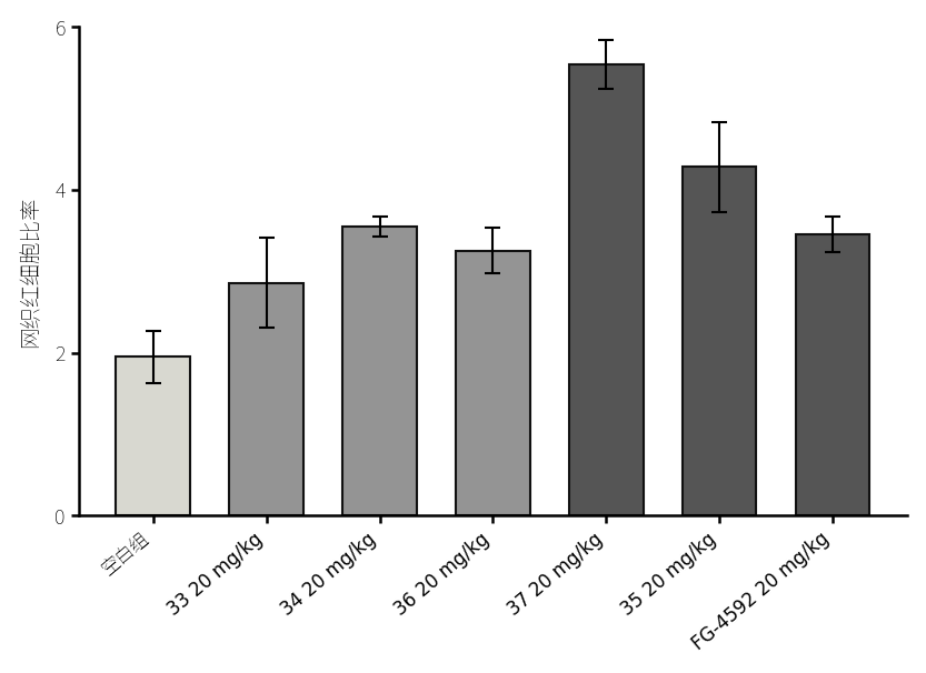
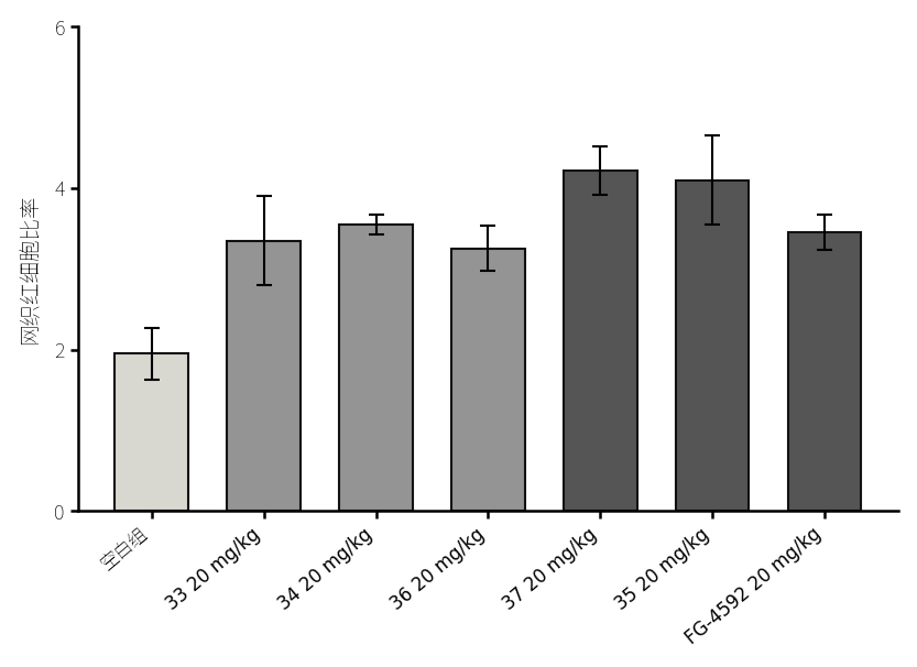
33 20 mg/kg: 2.86 -> 3.35
37 20 mg/kg: 5.54 -> 4.22
35 20 mg/kg: 4.28 -> 4.10
